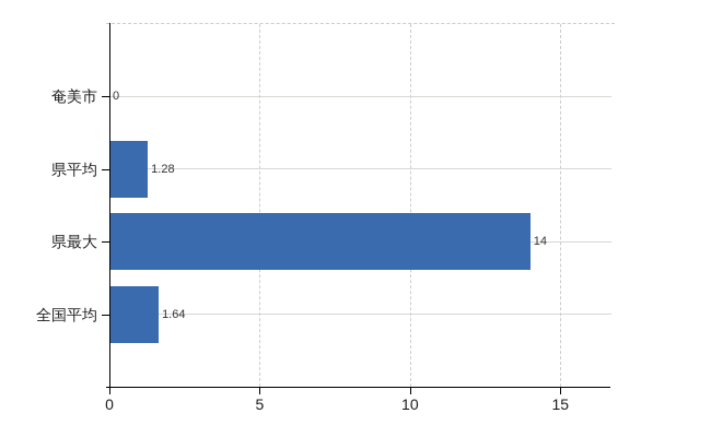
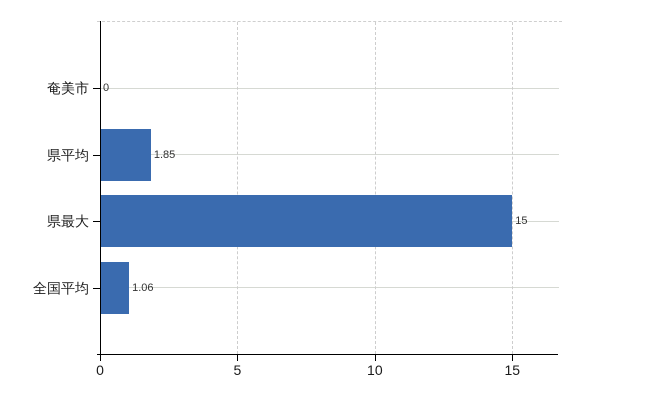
県平均: 1.28 -> 1.85
県最大: 14 -> 15
全国平均: 1.64 -> 1.06
